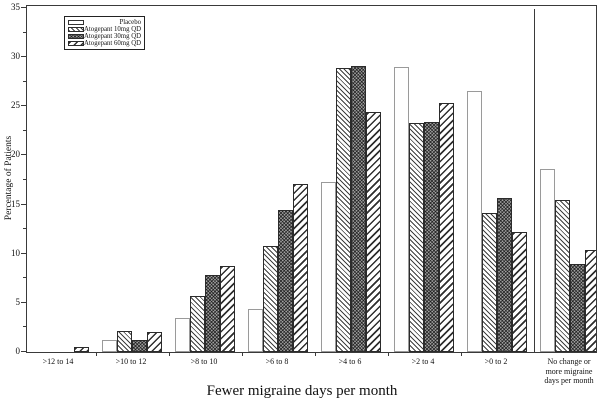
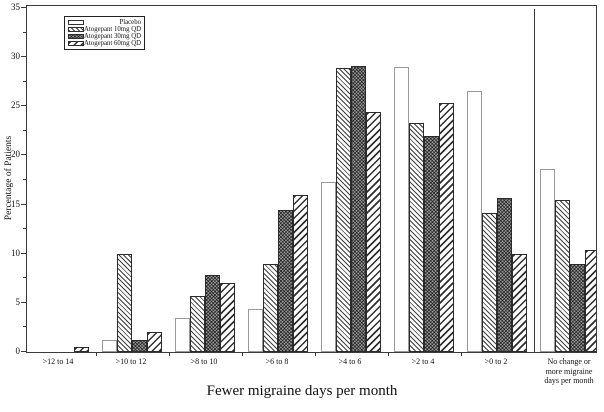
Atogepant 10mg QD/>10 to 12: 2 -> 10
Atogepant 60mg QD/>8 to 10: 9 -> 7
Atogepant 10mg QD/>6 to 8: 11 -> 9
Atogepant 60mg QD/>6 to 8: 17 -> 16
Atogepant 30mg QD/>2 to 4: 23 -> 22
Atogepant 60mg QD/>0 to 2: 12 -> 10
